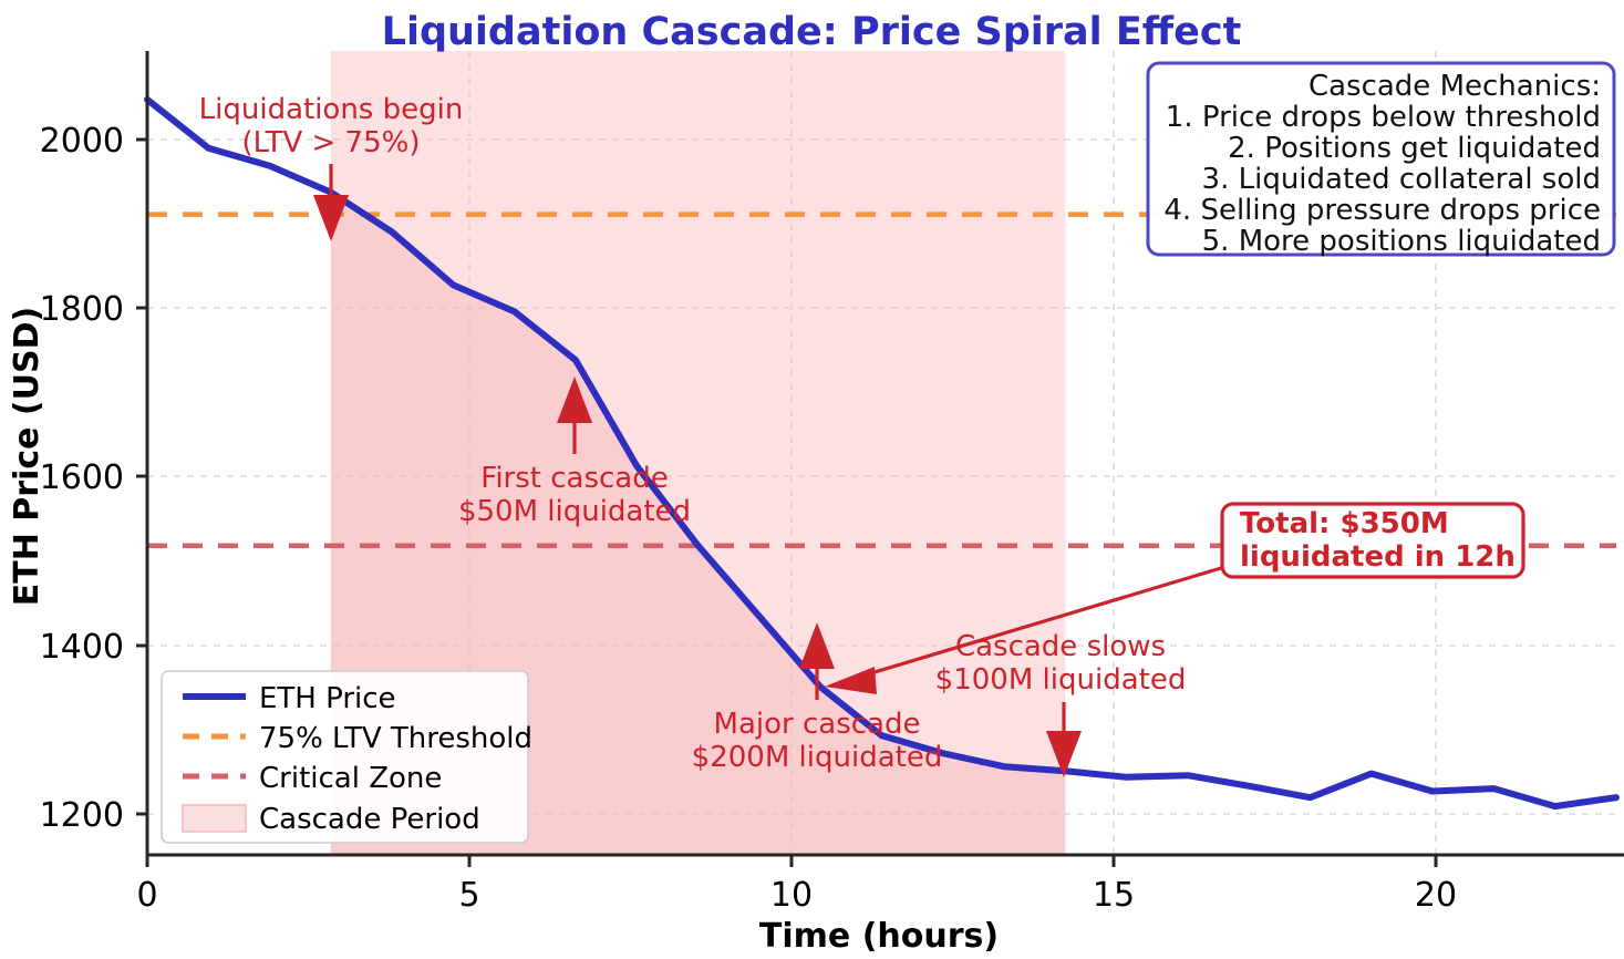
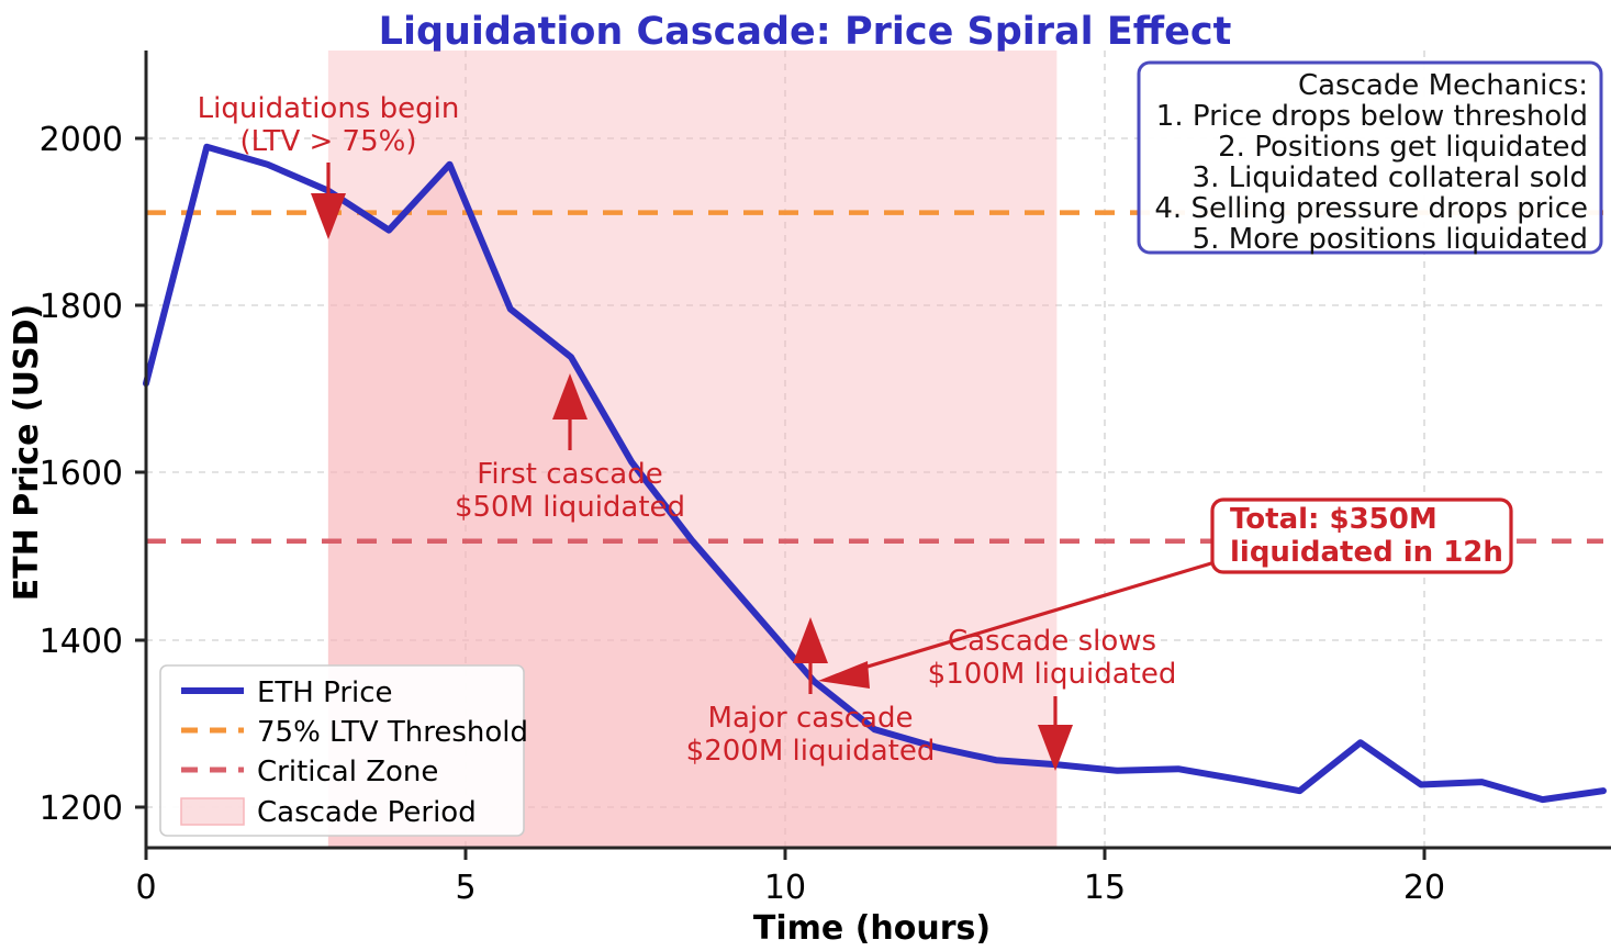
0: 2000 -> 1680
5: 1800 -> 1930
20: 1240 -> 1270
